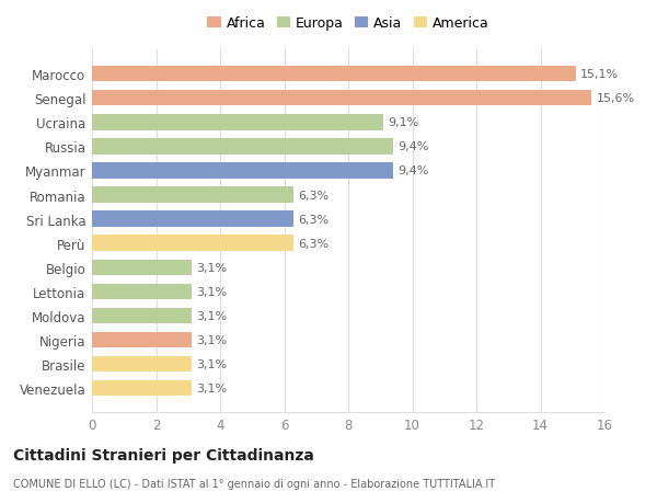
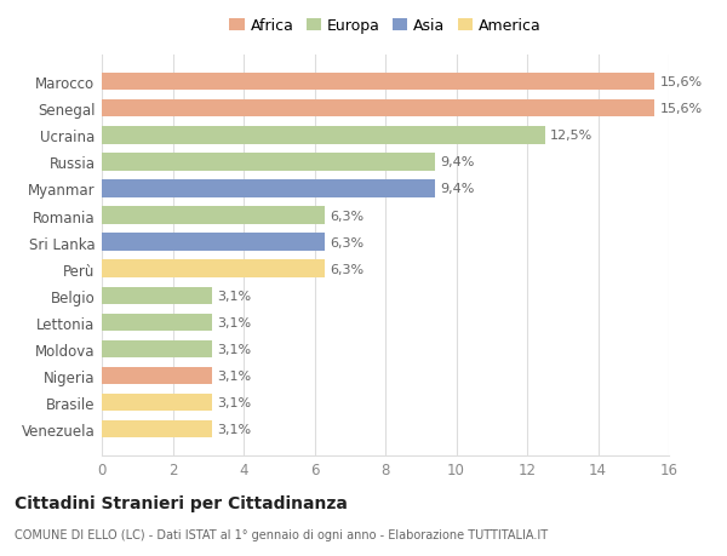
Marocco: 15,1% -> 15,6%
Ucraina: 9,1% -> 12,5%
